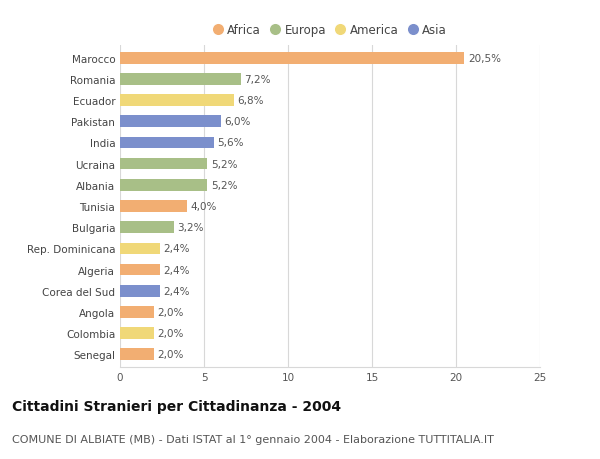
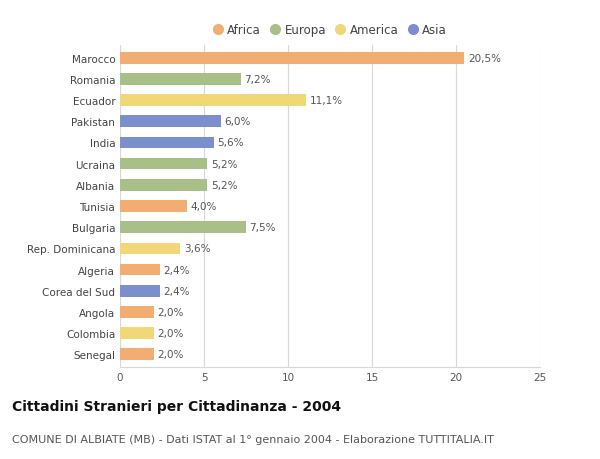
Ecuador: 6,8% -> 11,1%
Bulgaria: 3,2% -> 7,5%
Rep. Dominicana: 2,4% -> 3,6%
